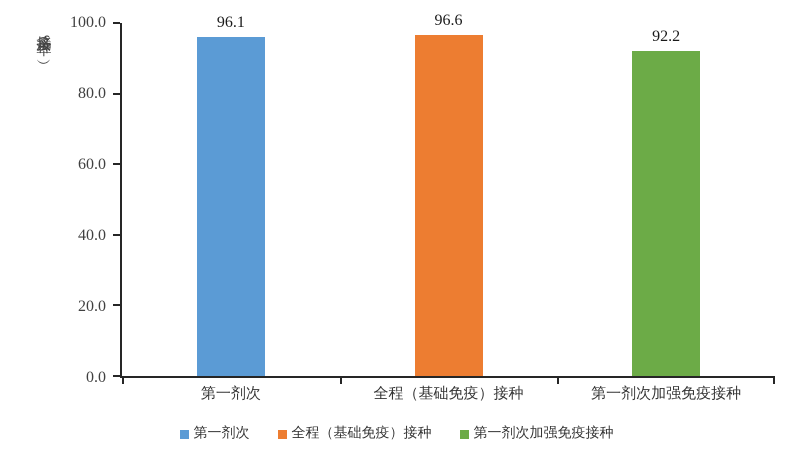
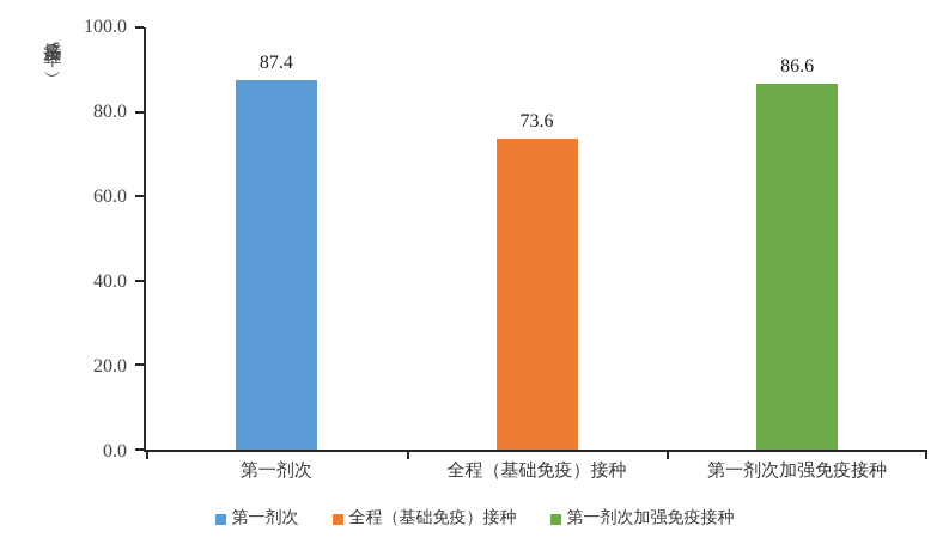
第一剂次: 96.1 -> 87.4
全程（基础免疫）接种: 96.6 -> 73.6
第一剂次加强免疫接种: 92.2 -> 86.6
